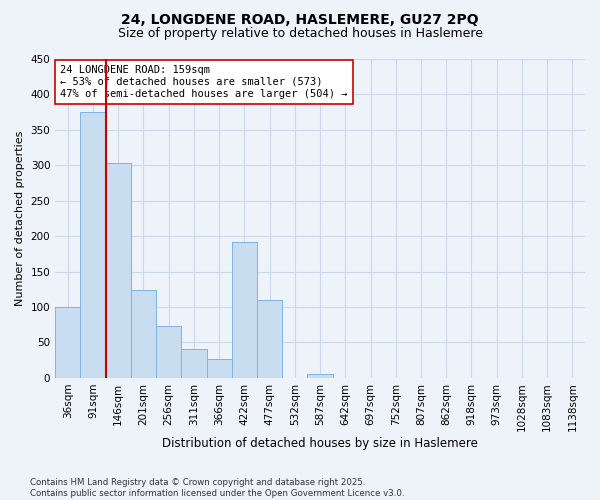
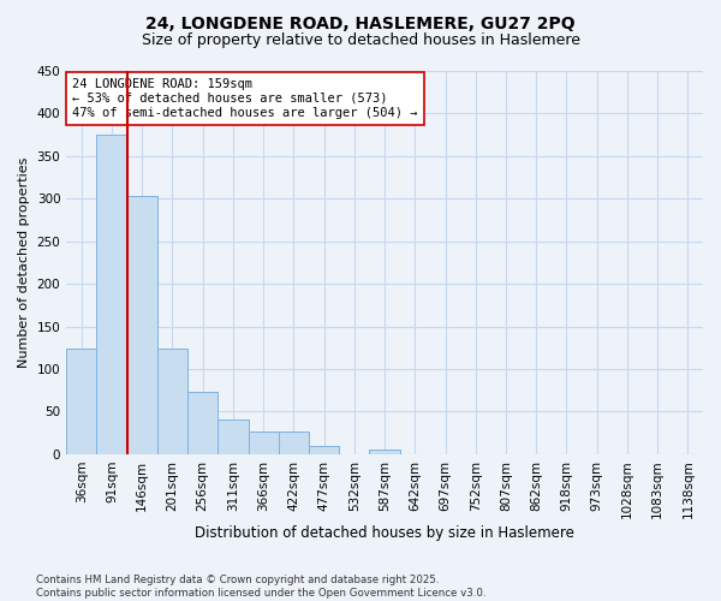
36sqm: 100 -> 124
422sqm: 192 -> 26
477sqm: 110 -> 9
